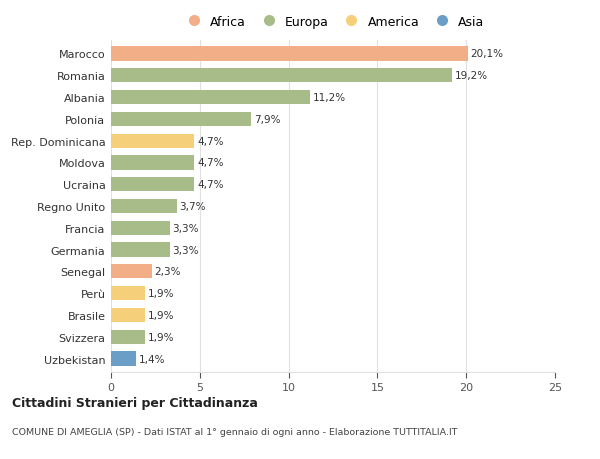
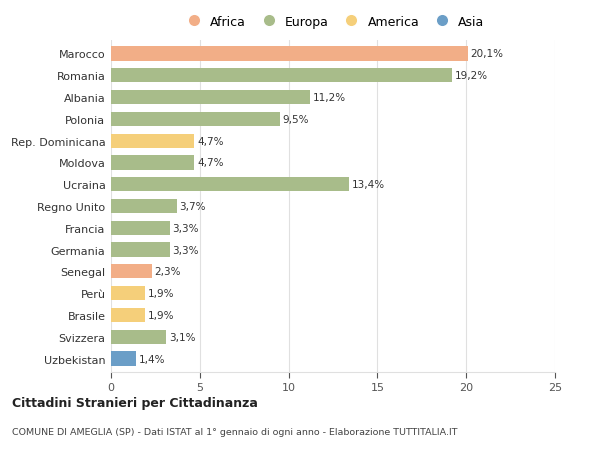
Polonia: 7,9% -> 9,5%
Ucraina: 4,7% -> 13,4%
Svizzera: 1,9% -> 3,1%
